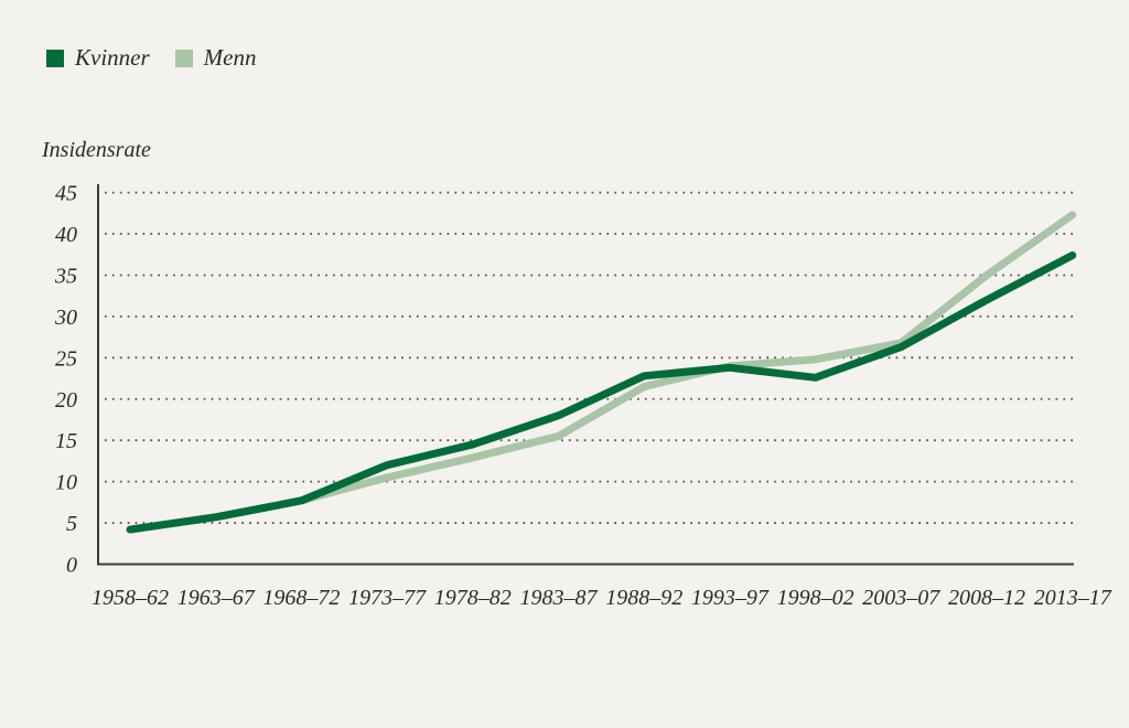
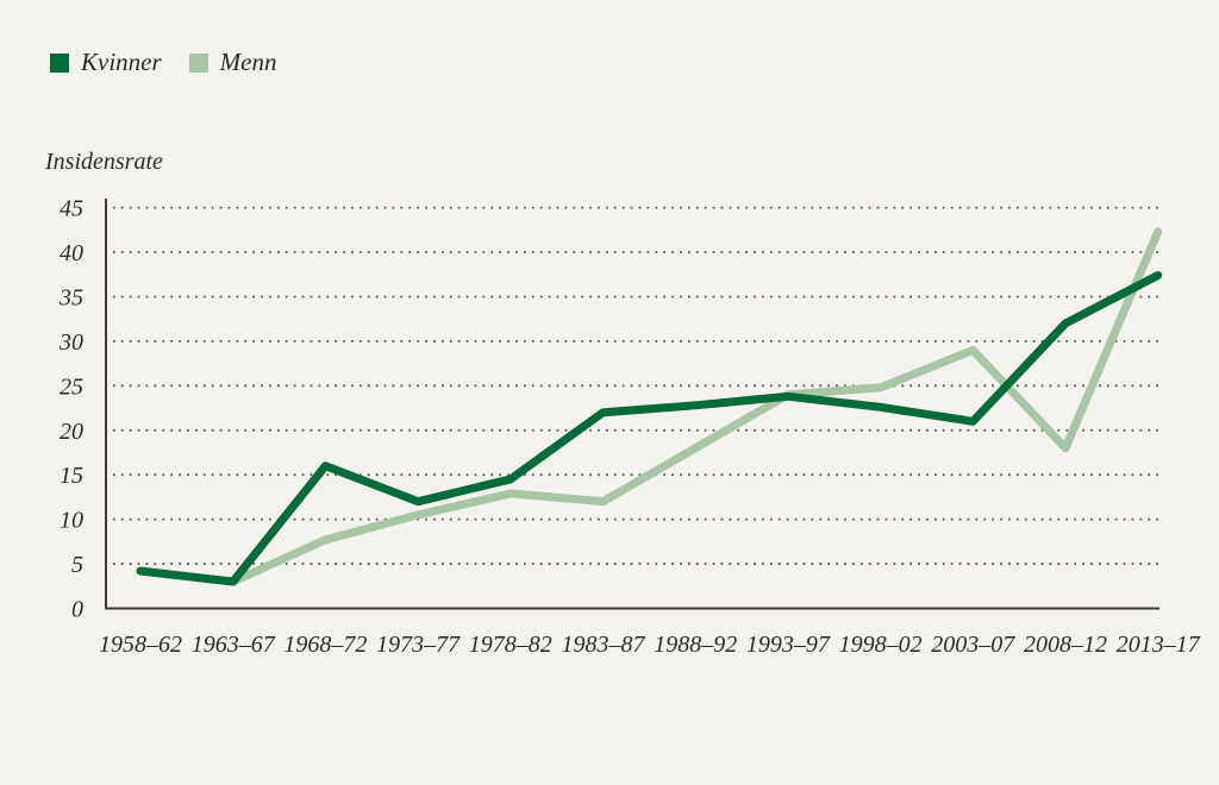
Kvinner/1963–67: 6 -> 3
Menn/1963–67: 6 -> 3
Kvinner/1968–72: 8 -> 16
Kvinner/1983–87: 18 -> 22
Menn/1983–87: 16 -> 12
Menn/1988–92: 22 -> 18
Kvinner/2003–07: 26 -> 21
Menn/2003–07: 27 -> 29
Menn/2008–12: 35 -> 18
